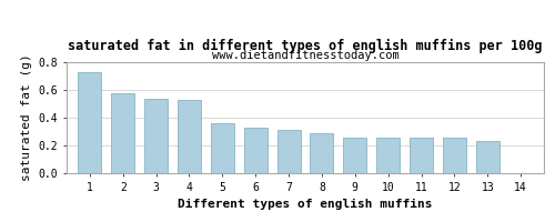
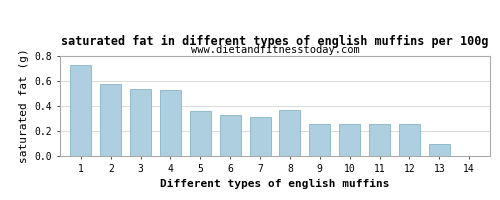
8: 0.29 -> 0.37
13: 0.23 -> 0.10
